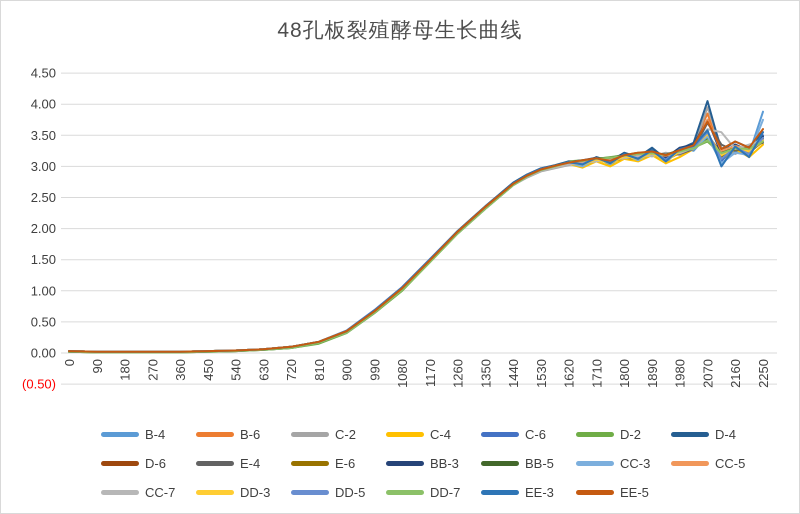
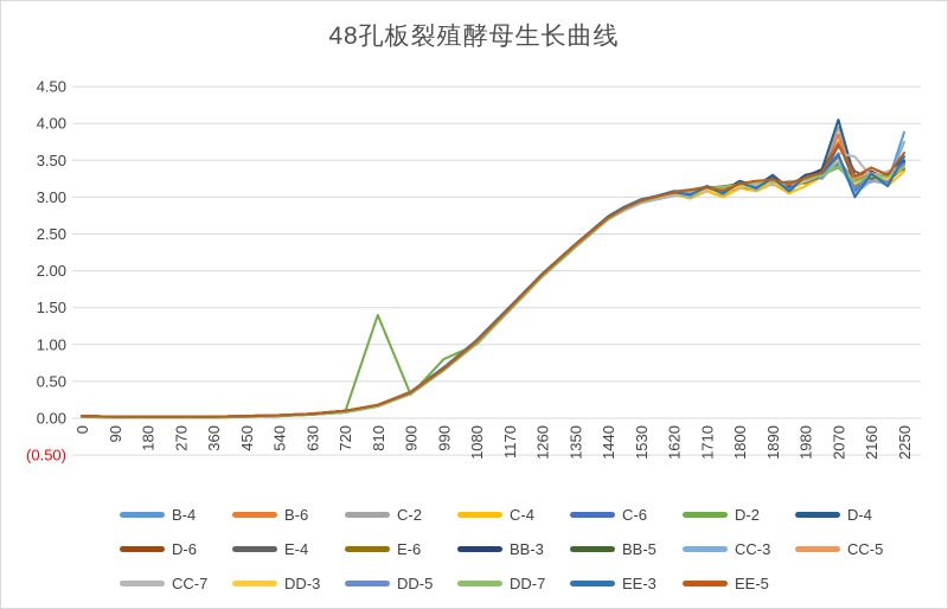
D-2/810: 0.1 -> 1.4
D-2/990: 0.6 -> 0.8
